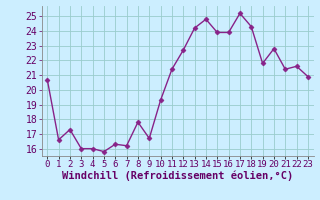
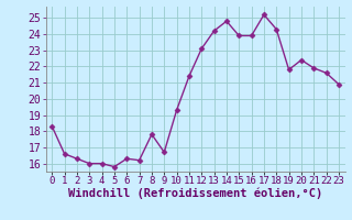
0: 20.7 -> 18.3
2: 17.3 -> 16.3
12: 22.7 -> 23.1
20: 22.8 -> 22.4
21: 21.4 -> 21.9
